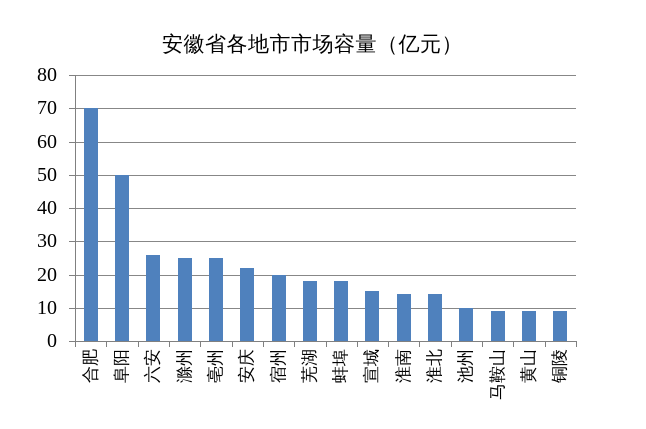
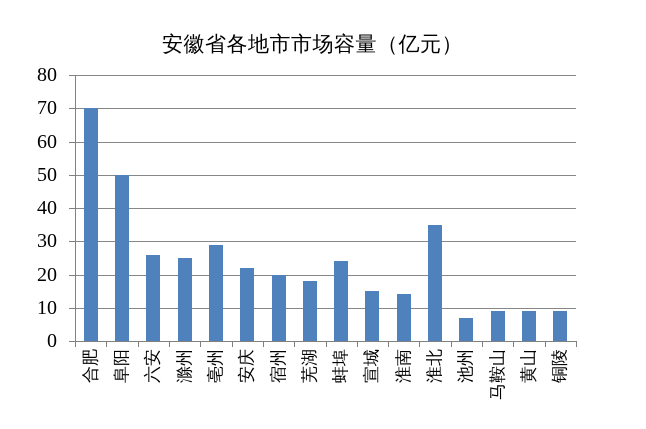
亳州: 25 -> 29
蚌埠: 18 -> 24
淮北: 14 -> 35
池州: 10 -> 7
